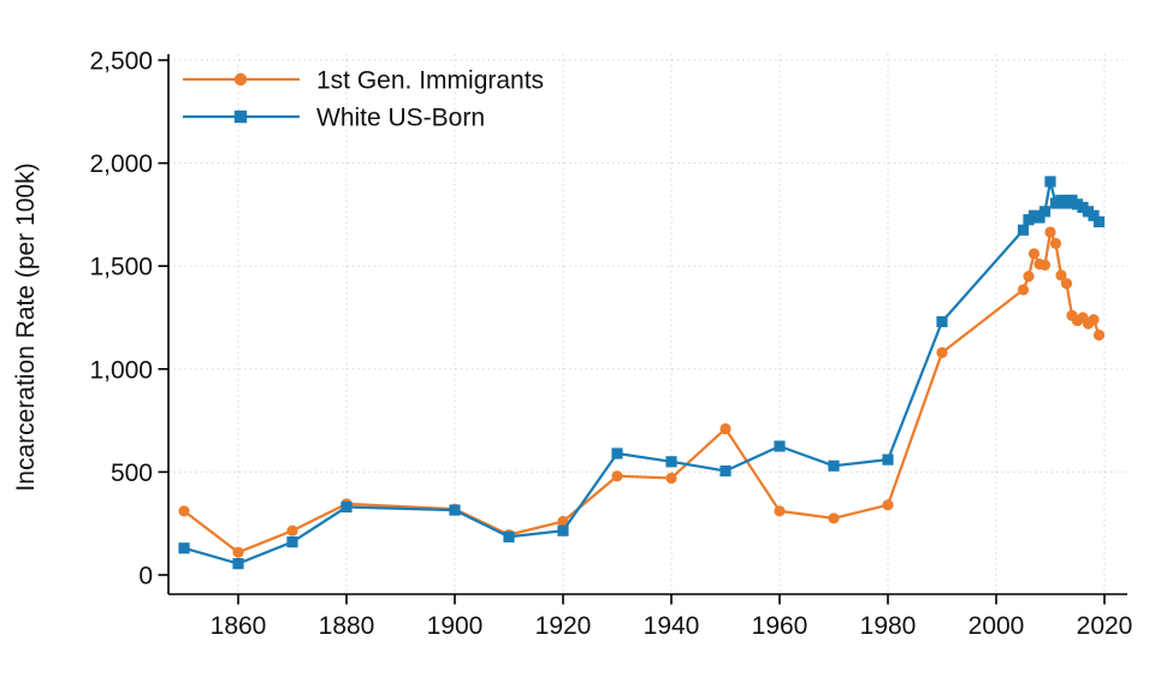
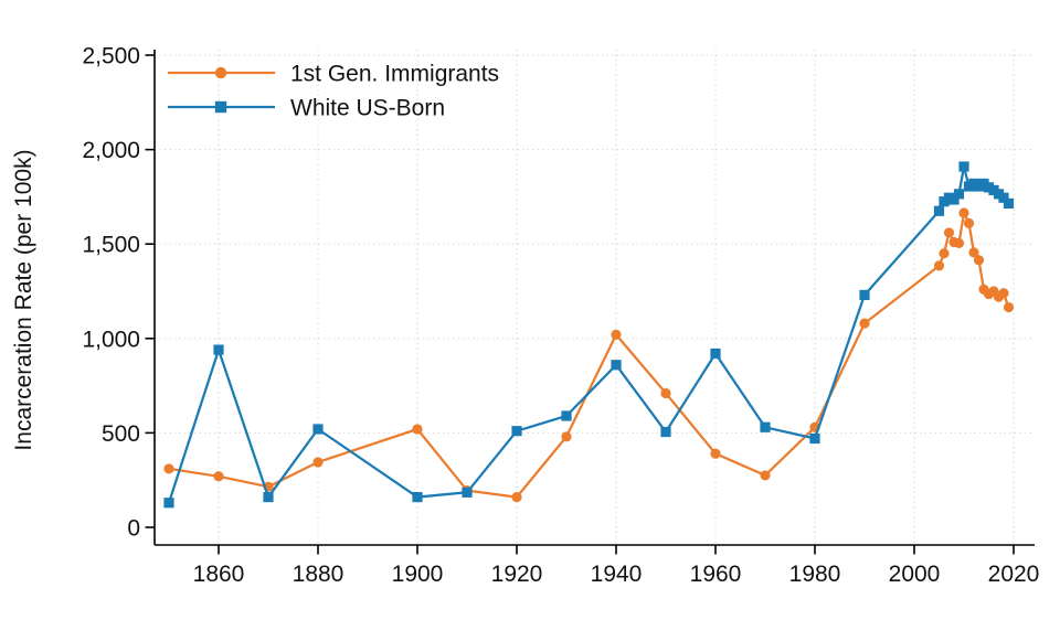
1st Gen. Immigrants/1860: 110 -> 270
White US-Born/1860: 60 -> 940
White US-Born/1880: 330 -> 520
1st Gen. Immigrants/1900: 320 -> 520
White US-Born/1900: 320 -> 160
1st Gen. Immigrants/1920: 260 -> 160
White US-Born/1920: 220 -> 510
1st Gen. Immigrants/1940: 470 -> 1020
White US-Born/1940: 550 -> 860
1st Gen. Immigrants/1960: 310 -> 390
White US-Born/1960: 620 -> 920
1st Gen. Immigrants/1980: 340 -> 530
White US-Born/1980: 560 -> 470
